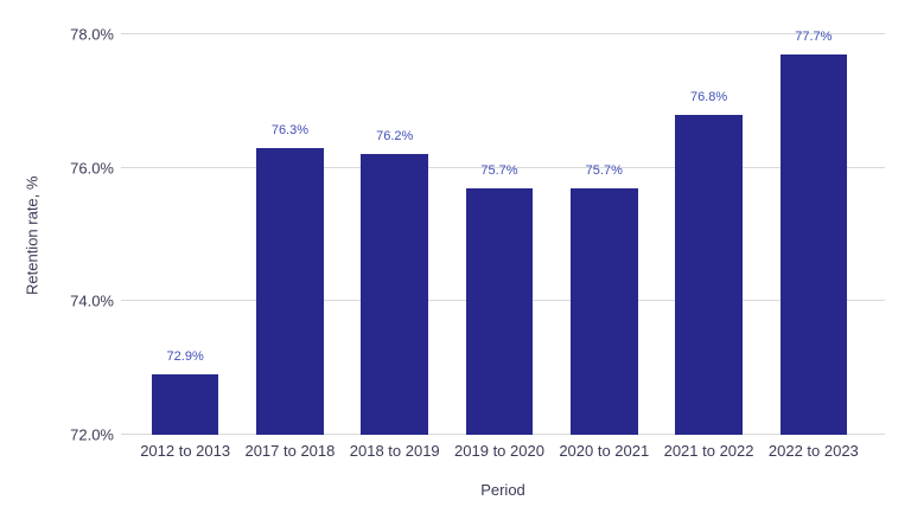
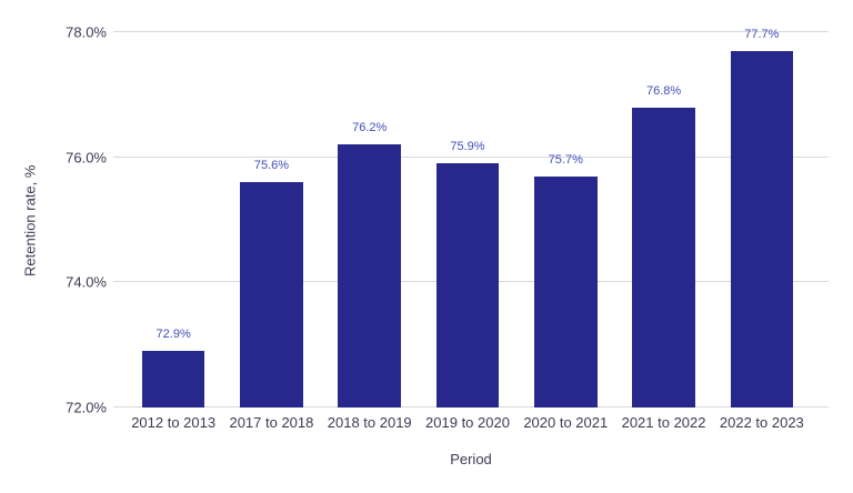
2017 to 2018: 76.3% -> 75.6%
2019 to 2020: 75.7% -> 75.9%
